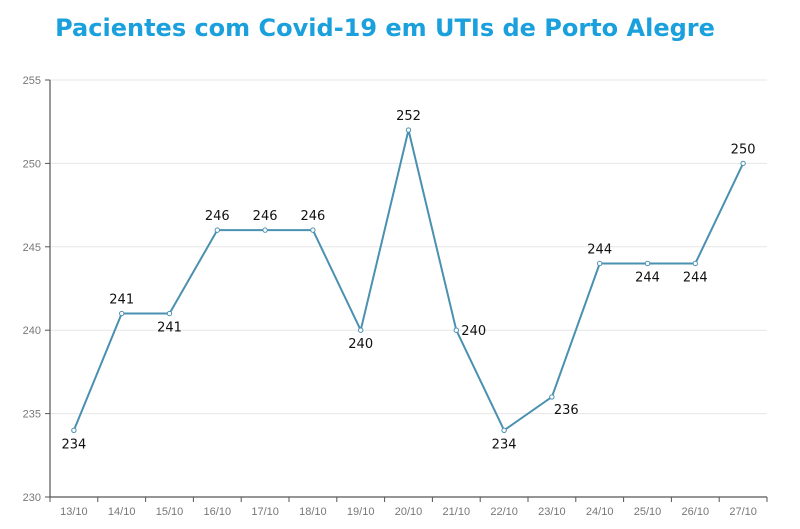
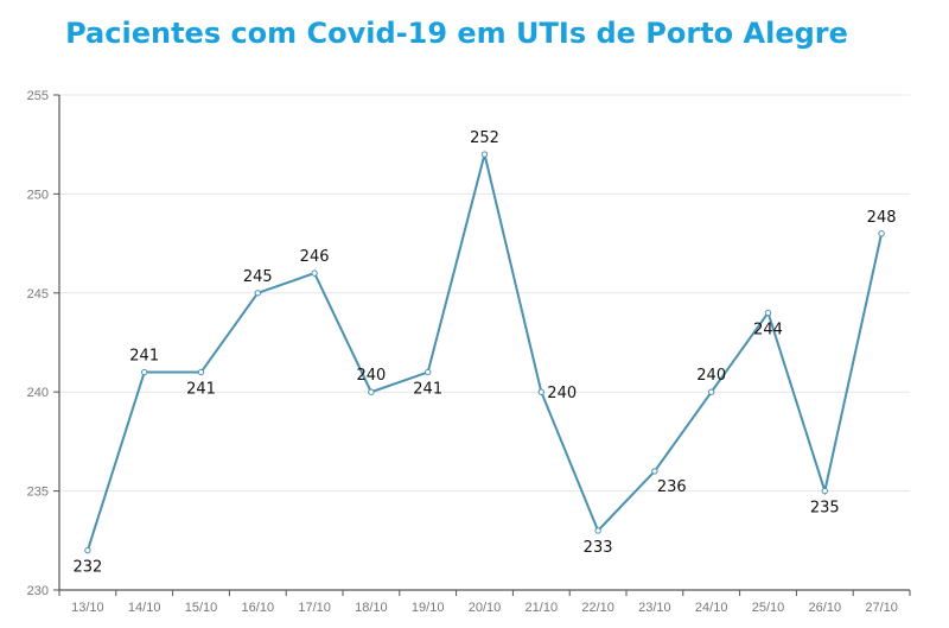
13/10: 234 -> 232
16/10: 246 -> 245
18/10: 246 -> 240
19/10: 240 -> 241
22/10: 234 -> 233
24/10: 244 -> 240
26/10: 244 -> 235
27/10: 250 -> 248
